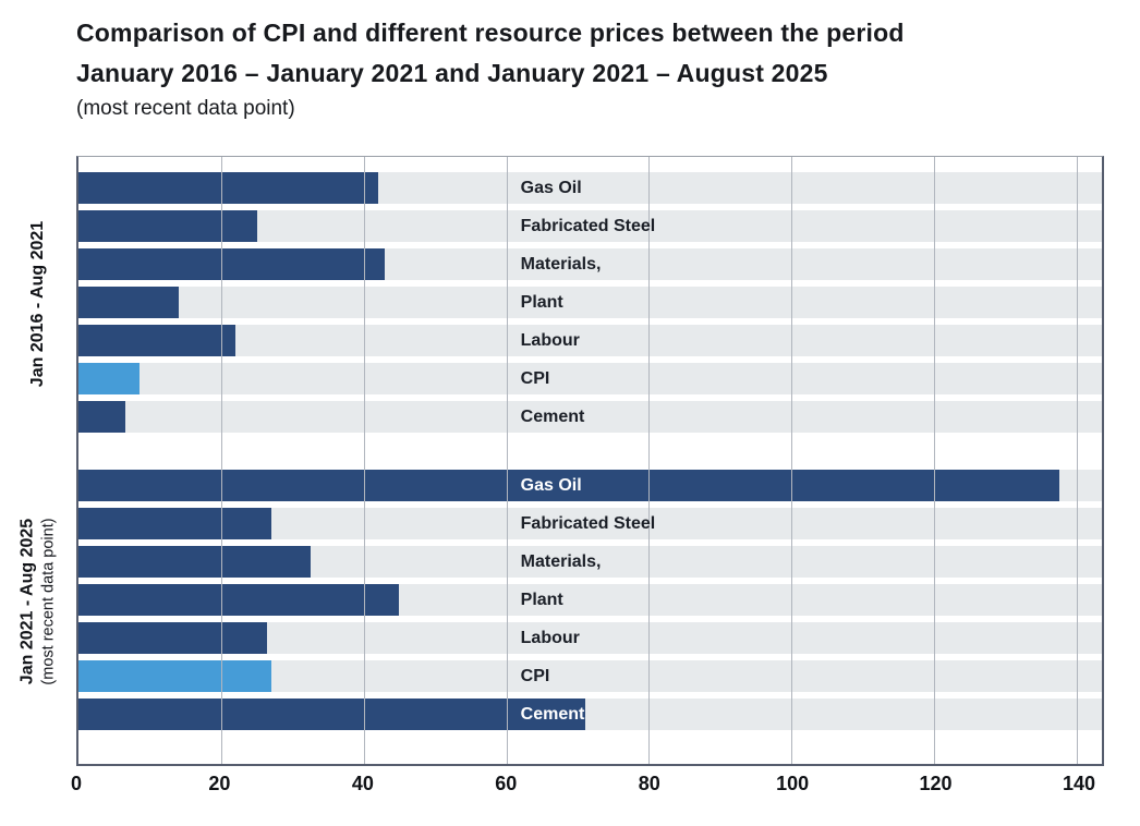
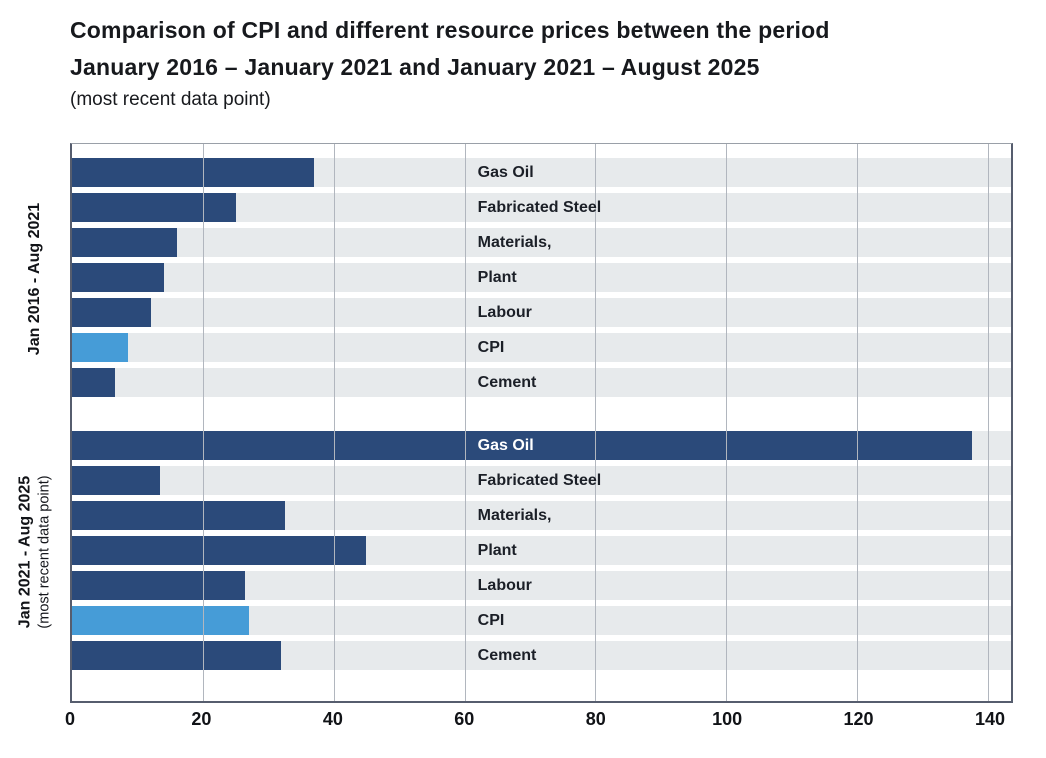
Jan 2016 - Aug 2021/Gas Oil: 42 -> 37
Jan 2021 - Aug 2025/Fabricated Steel: 27 -> 14
Jan 2016 - Aug 2021/Materials,: 43 -> 16
Jan 2016 - Aug 2021/Labour: 22 -> 12
Jan 2021 - Aug 2025/Cement: 71 -> 32
